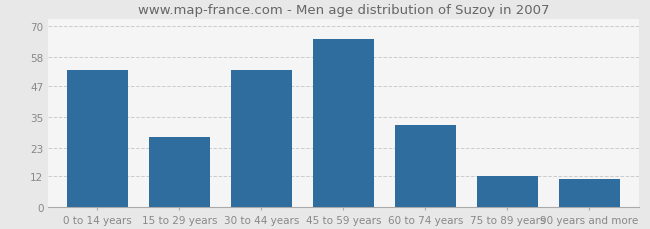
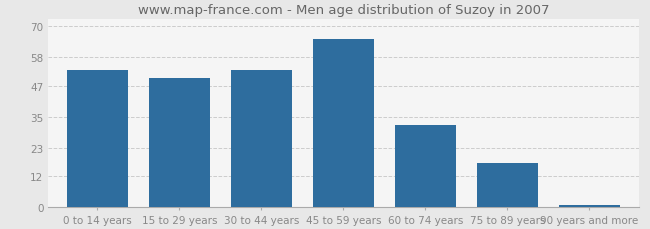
15 to 29 years: 27 -> 50
75 to 89 years: 12 -> 17
90 years and more: 11 -> 1
